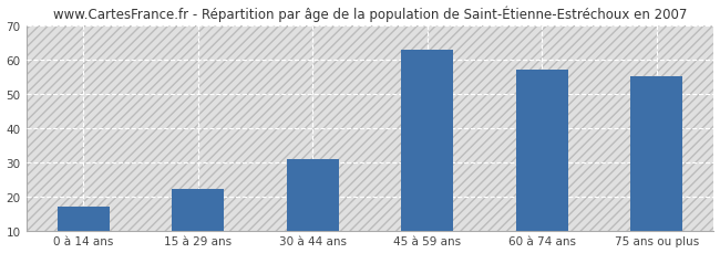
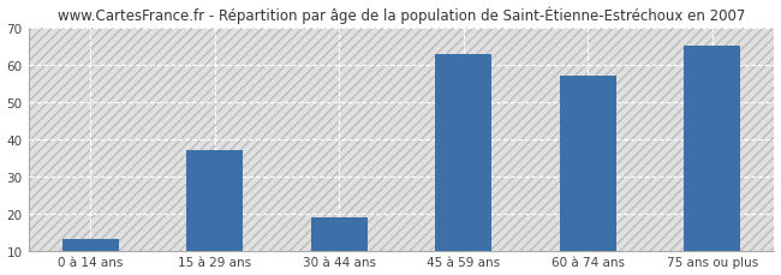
0 à 14 ans: 17 -> 13
15 à 29 ans: 22 -> 37
30 à 44 ans: 31 -> 19
75 ans ou plus: 55 -> 65
